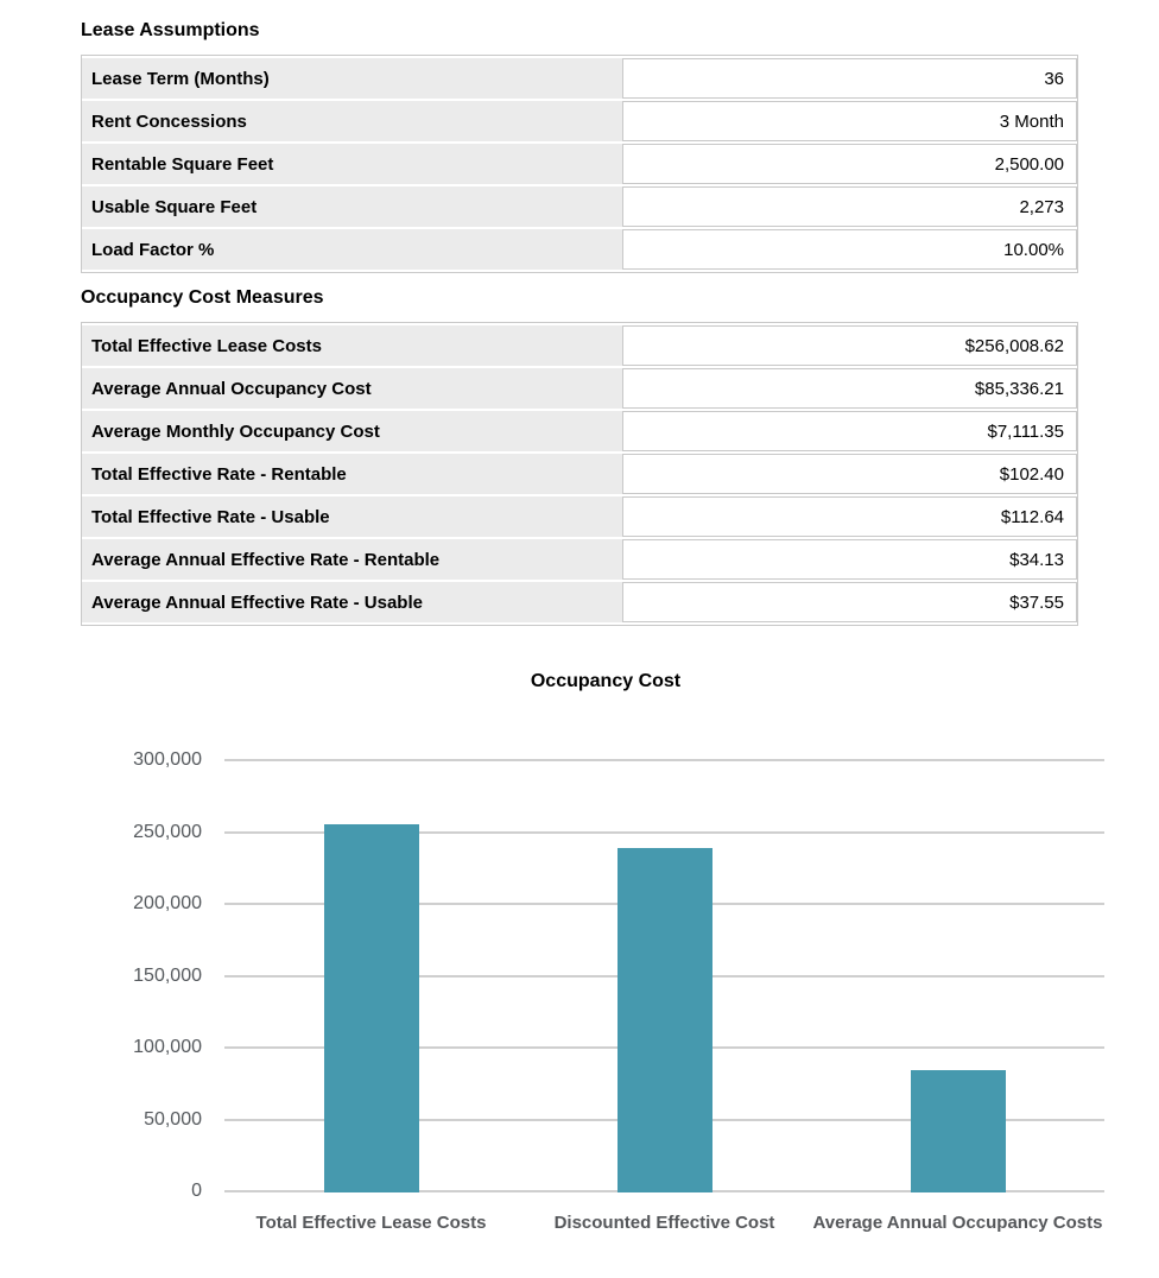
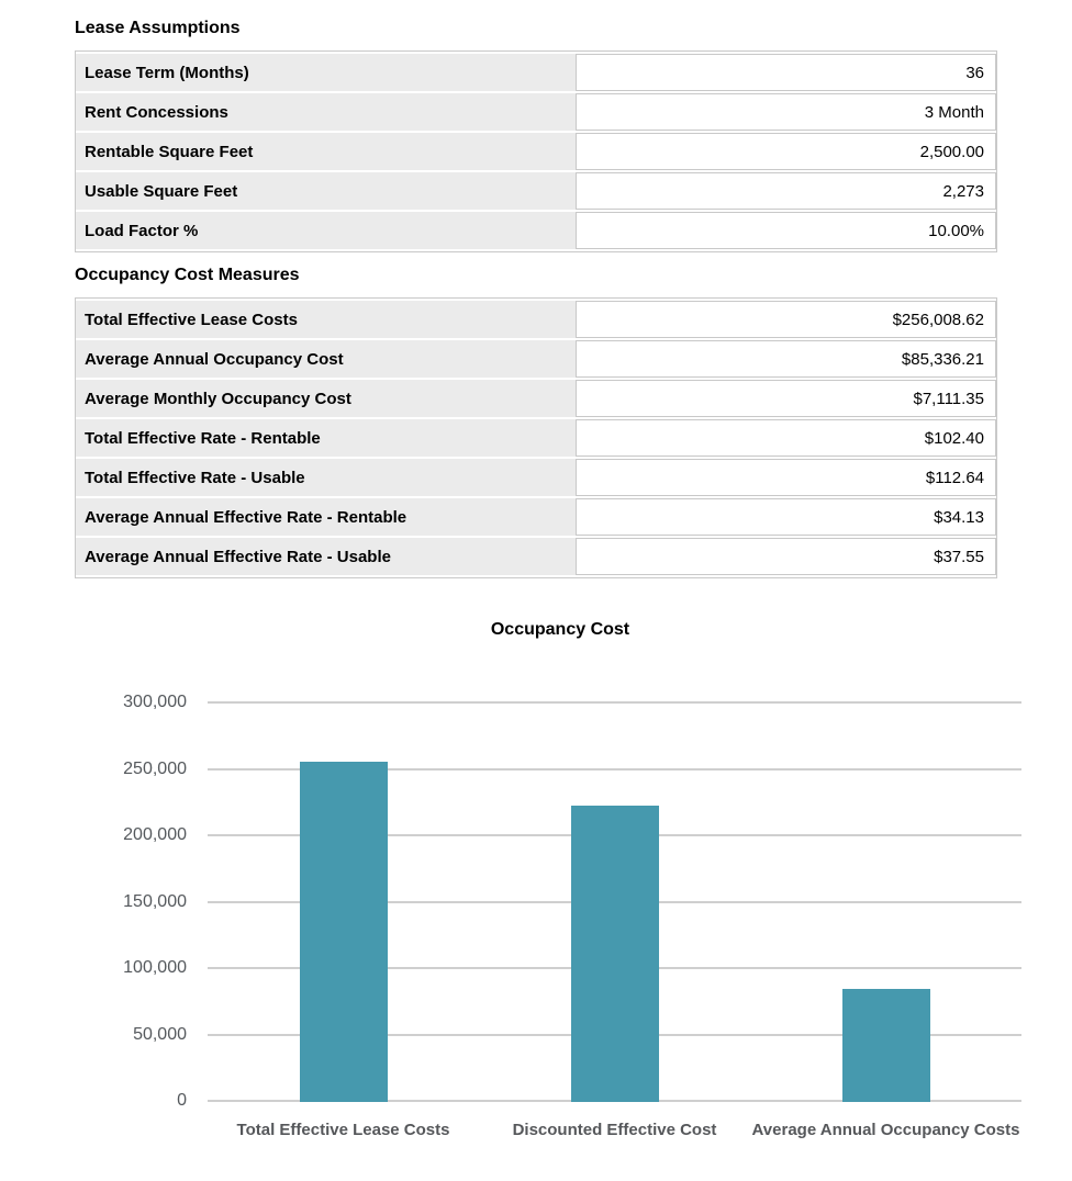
Discounted Effective Cost: 240000 -> 223000
